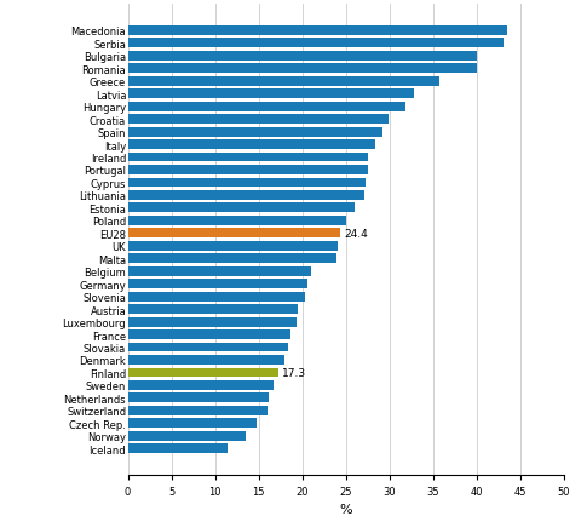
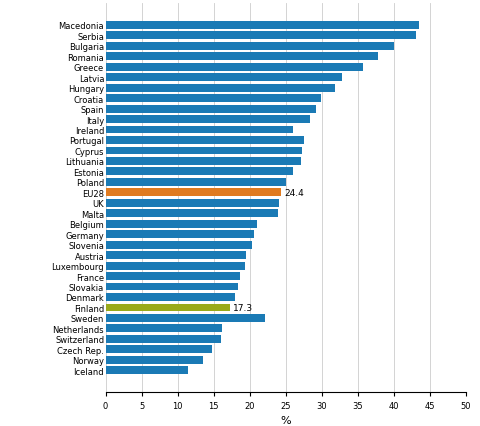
Romania: 40.0 -> 37.8
Ireland: 27.6 -> 26.0
Sweden: 16.7 -> 22.2
